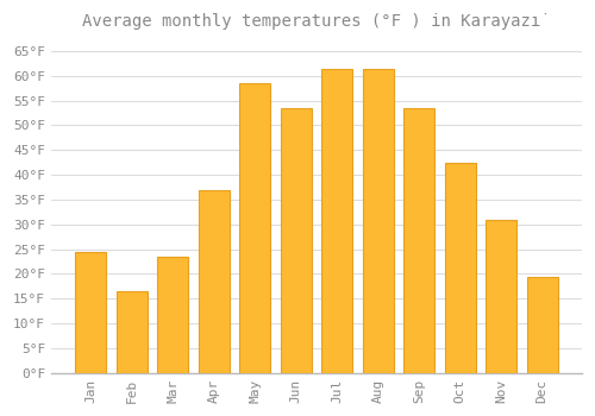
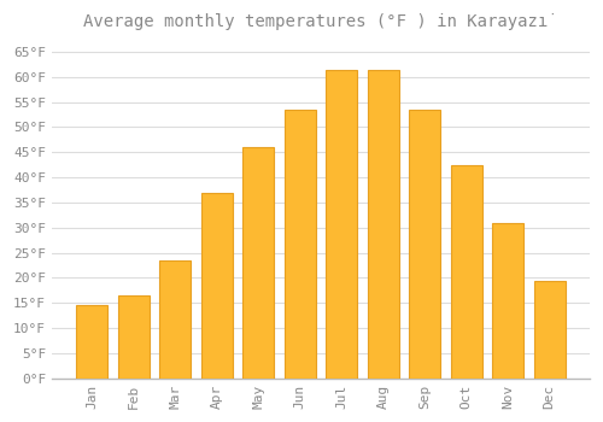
Jan: 24.5°F -> 14.5°F
May: 58.5°F -> 46.0°F
